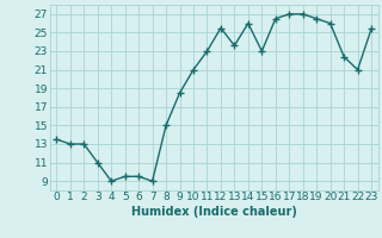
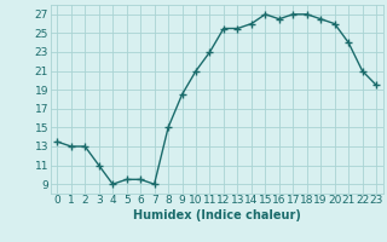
13: 23.6 -> 25.5
15: 23.0 -> 27.0
21: 22.4 -> 24.0
23: 25.4 -> 19.5
